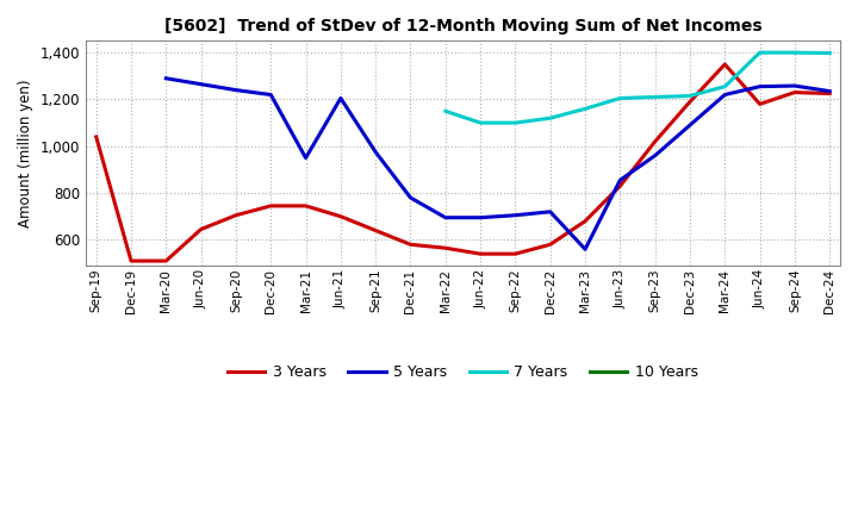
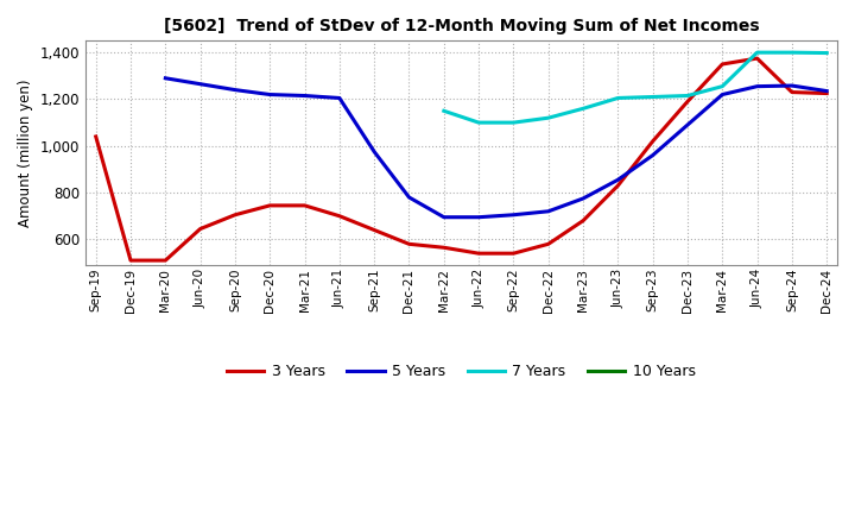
5 Years/Mar-21: 950 -> 1,220
5 Years/Mar-23: 560 -> 780
3 Years/Jun-24: 1,180 -> 1,380
